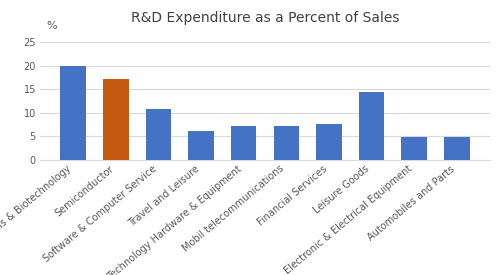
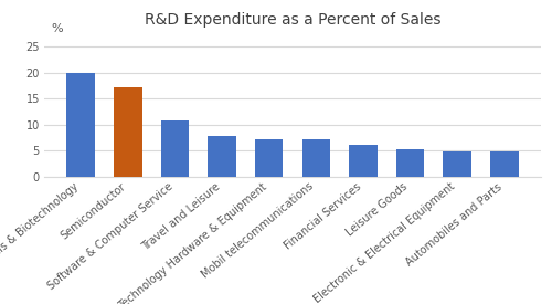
Travel and Leisure: 6.0 -> 7.8
Financial Services: 7.5 -> 6.1
Leisure Goods: 14.5 -> 5.2
